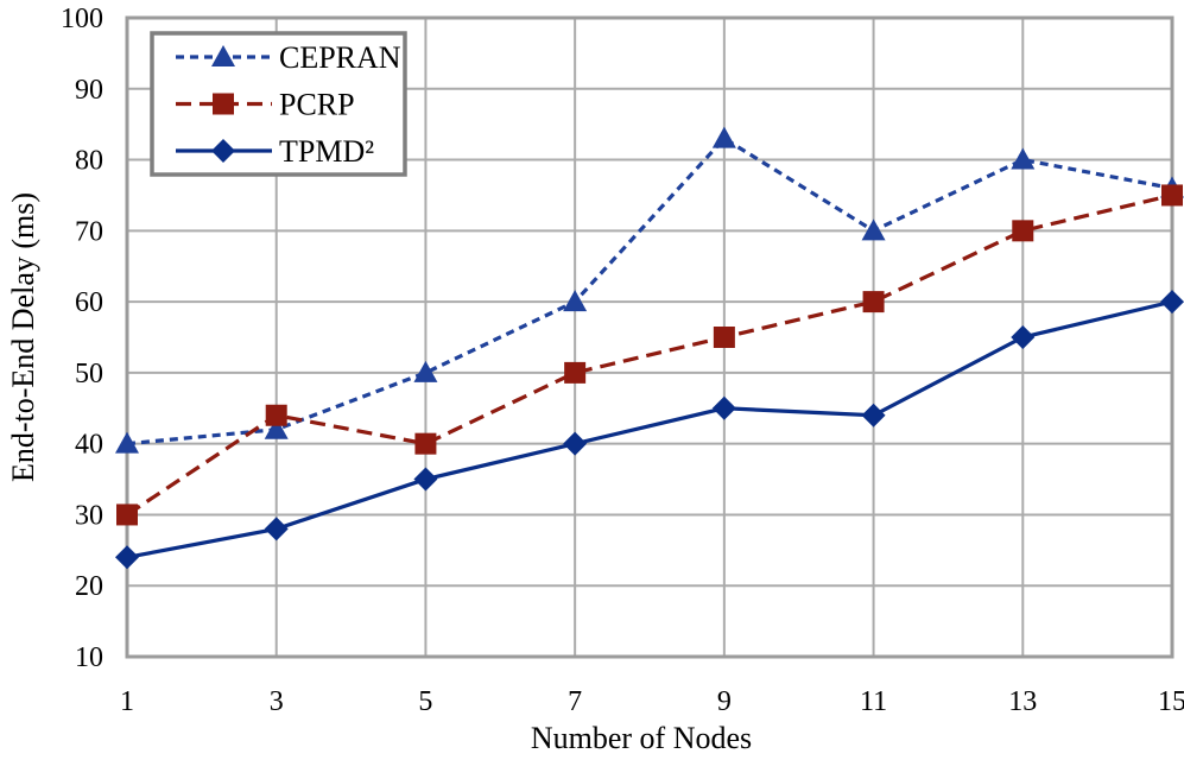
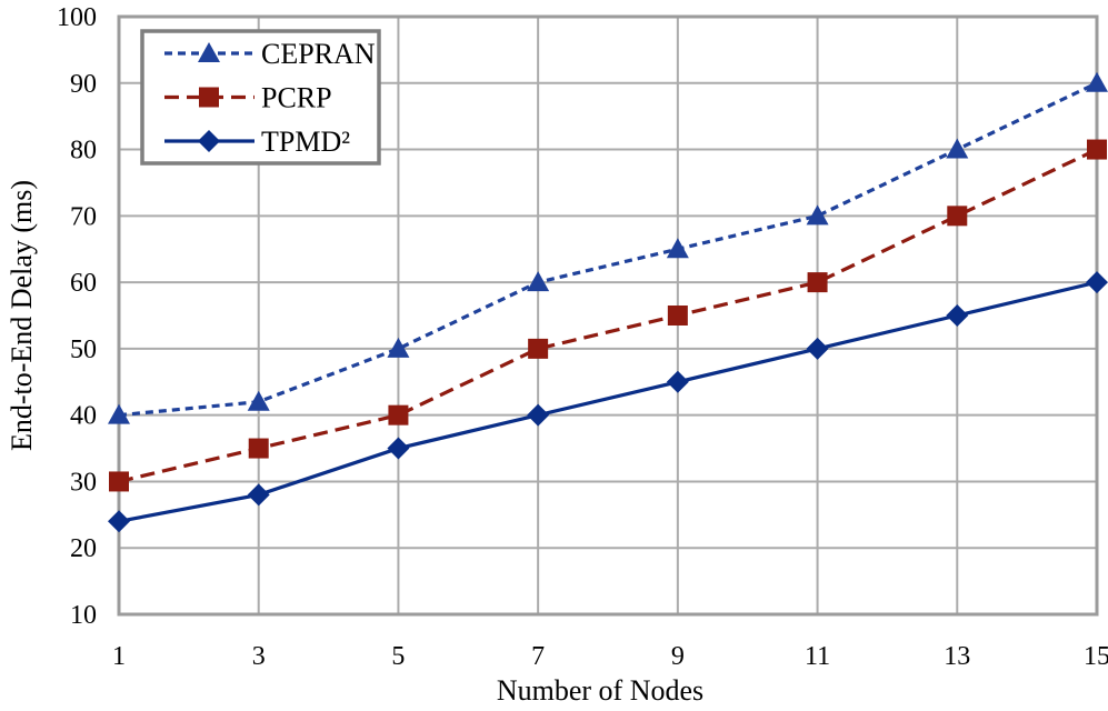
PCRP/3: 44 -> 35
CEPRAN/9: 83 -> 65
TPMD²/11: 44 -> 50
CEPRAN/15: 76 -> 90
PCRP/15: 75 -> 80
